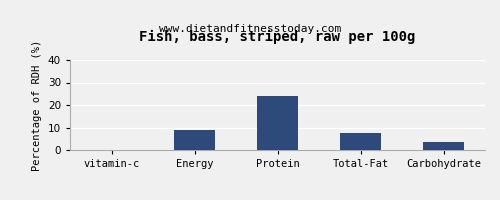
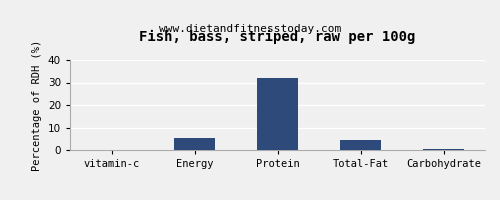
Energy: 9.0 -> 5.5
Protein: 24.0 -> 32.0
Total-Fat: 7.5 -> 4.5
Carbohydrate: 3.5 -> 0.5
